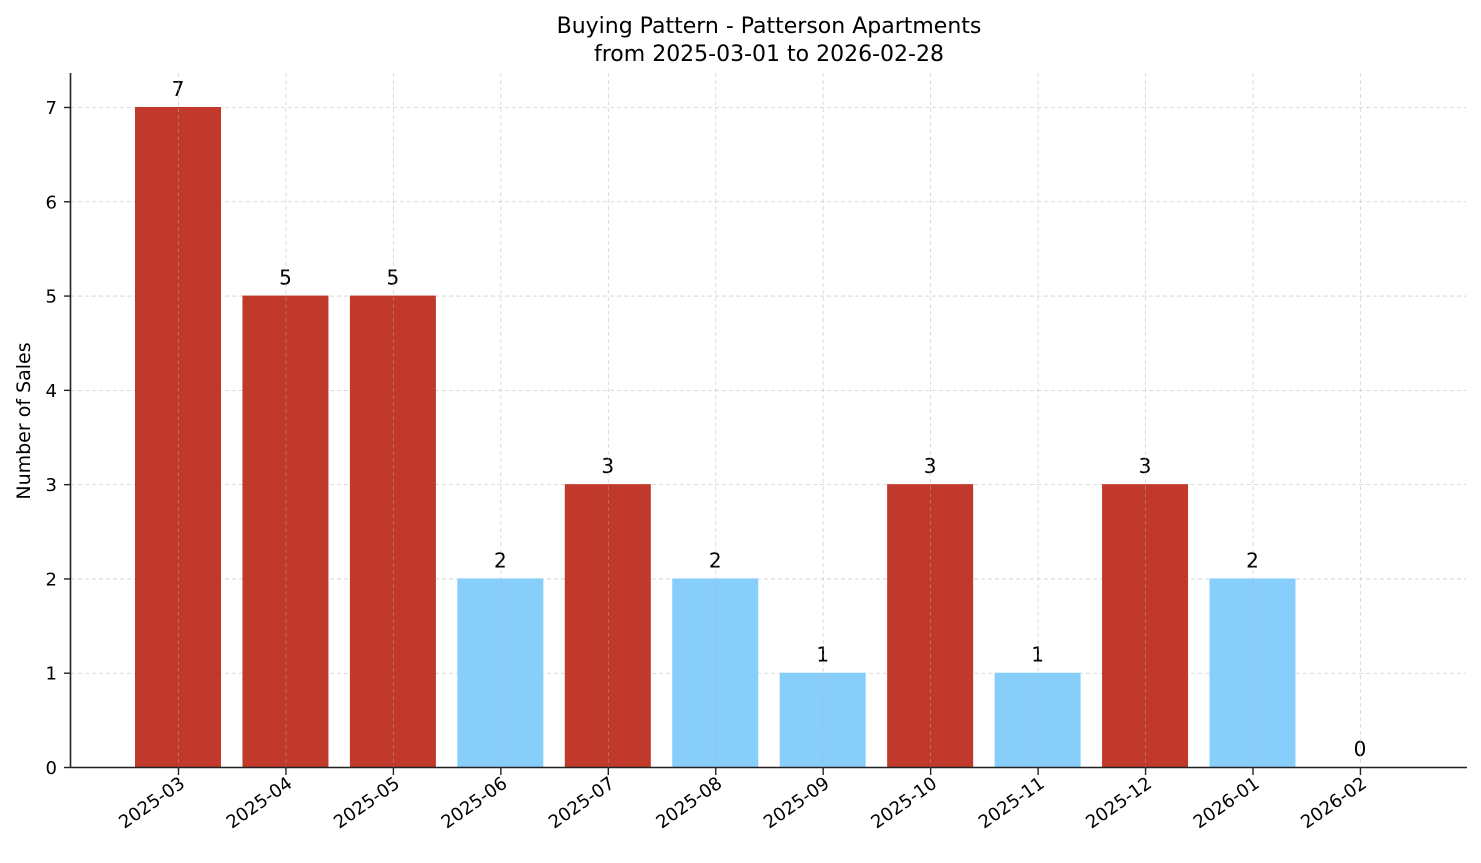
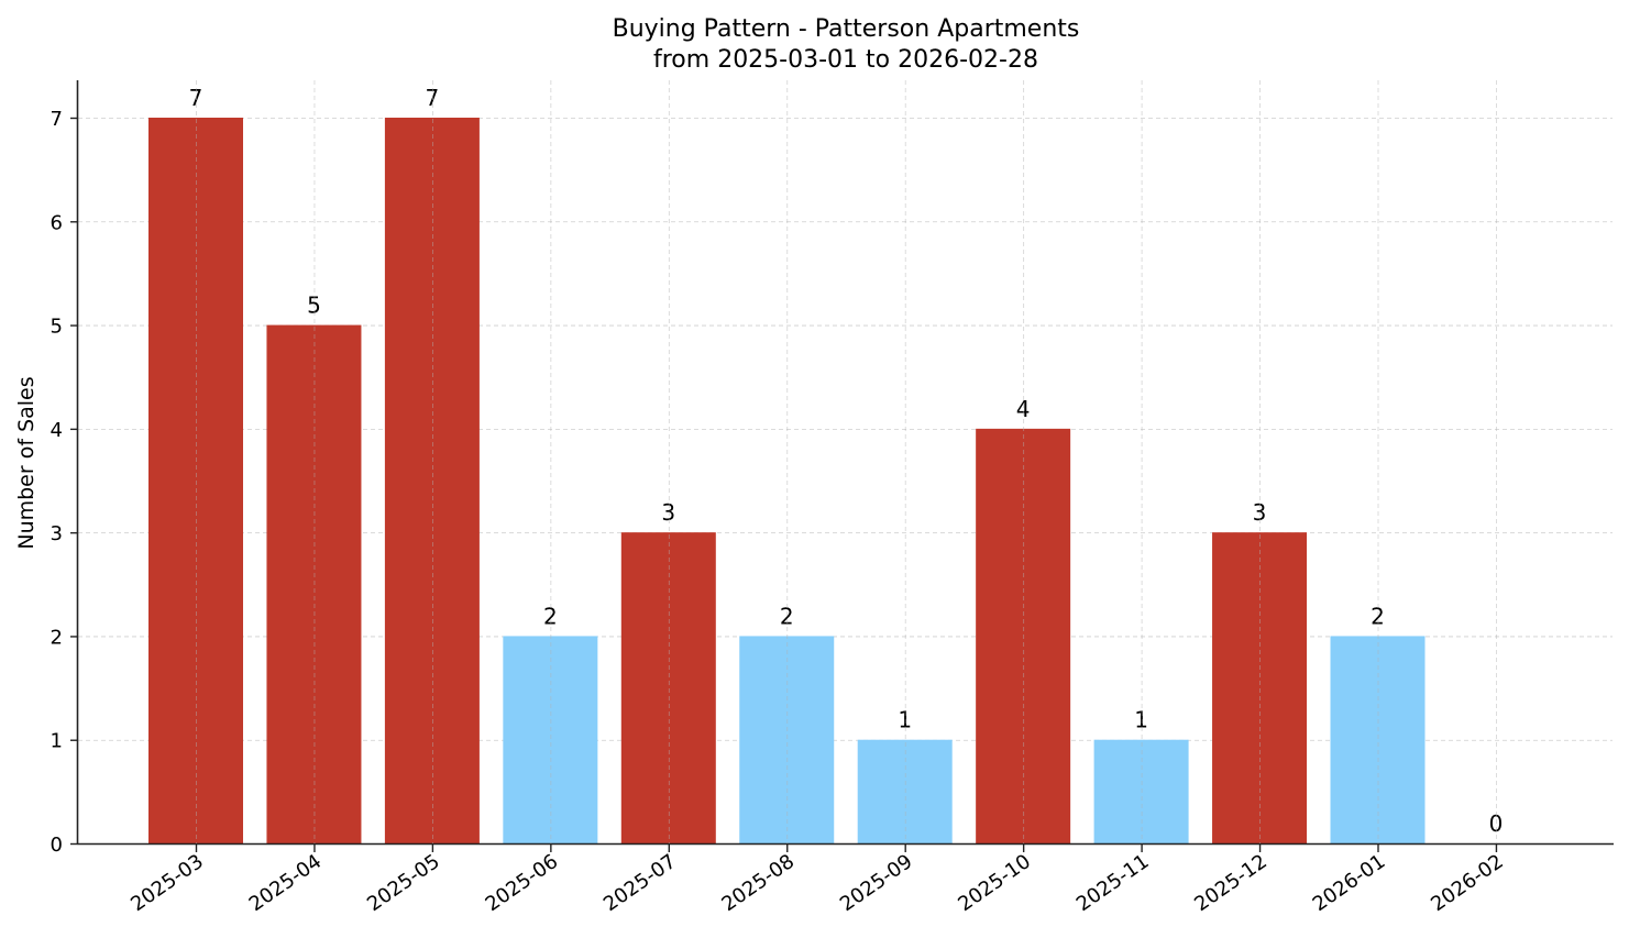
2025-05: 5 -> 7
2025-10: 3 -> 4
